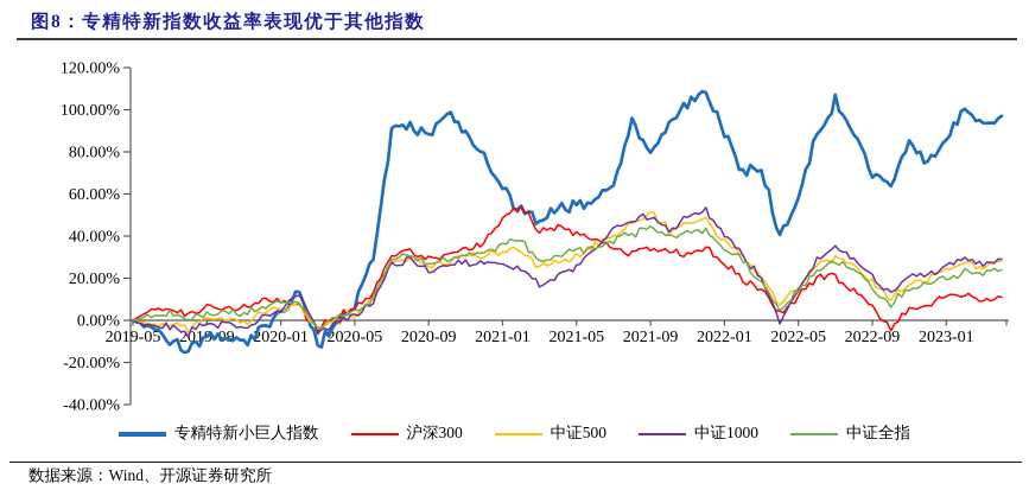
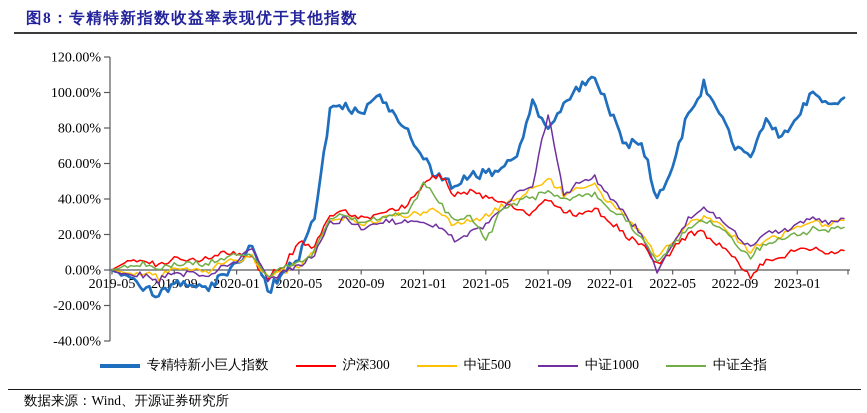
沪深300/2020-05: 6% -> 16%
中证全指/2021-01: 36% -> 49%
中证全指/2021-05: 33% -> 16%
沪深300/2021-09: 35% -> 41%
中证1000/2021-09: 49% -> 88%
